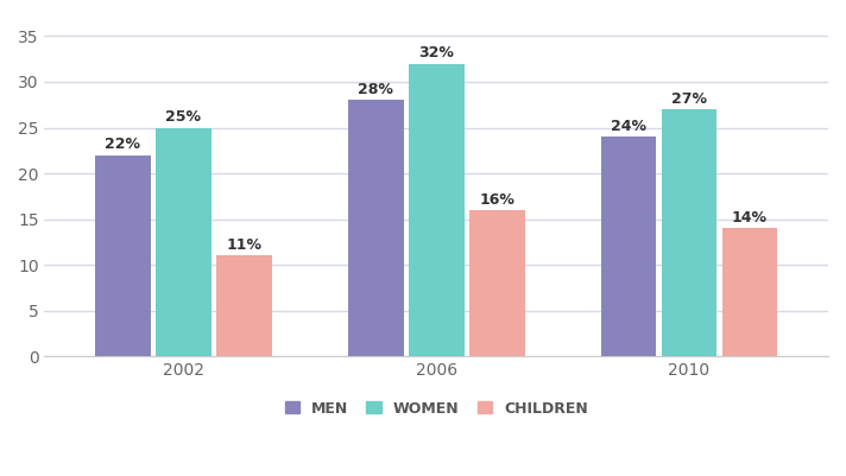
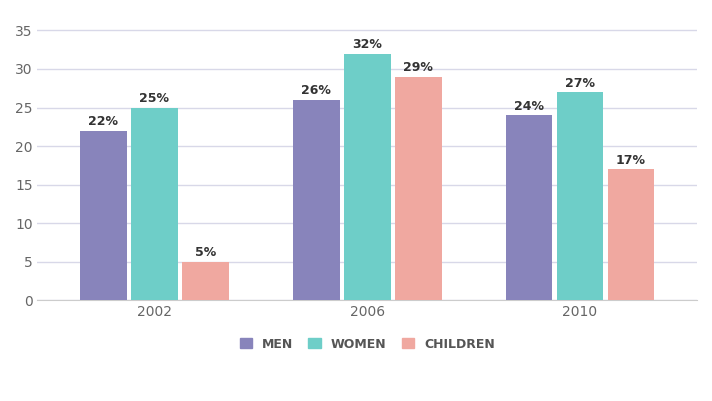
CHILDREN/2002: 11% -> 5%
MEN/2006: 28% -> 26%
CHILDREN/2006: 16% -> 29%
CHILDREN/2010: 14% -> 17%
